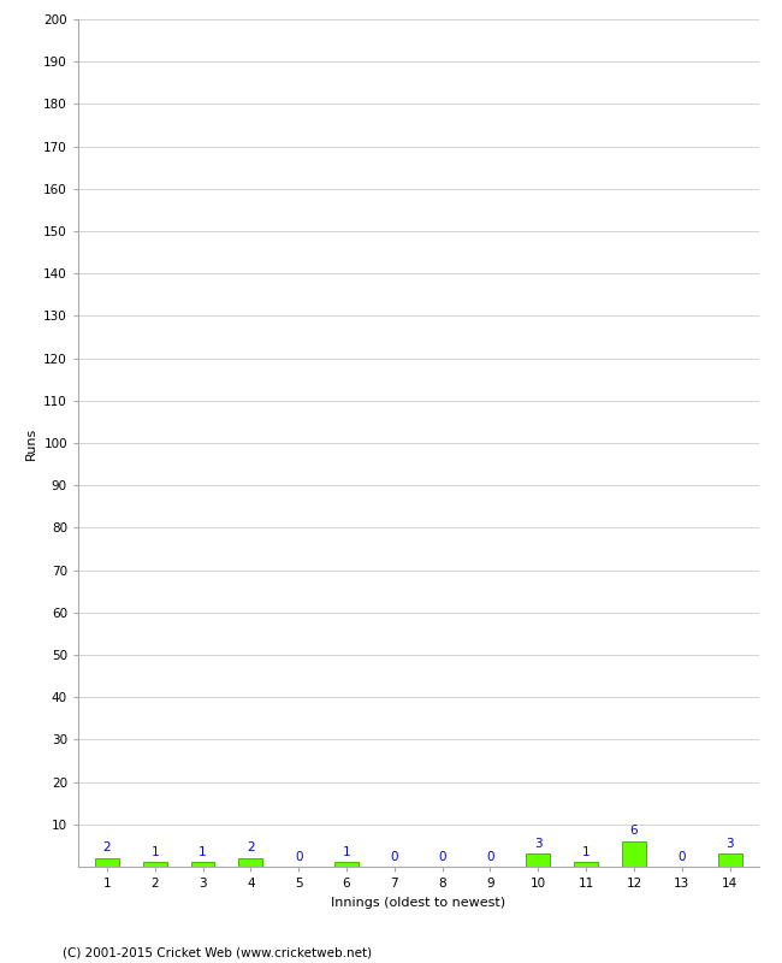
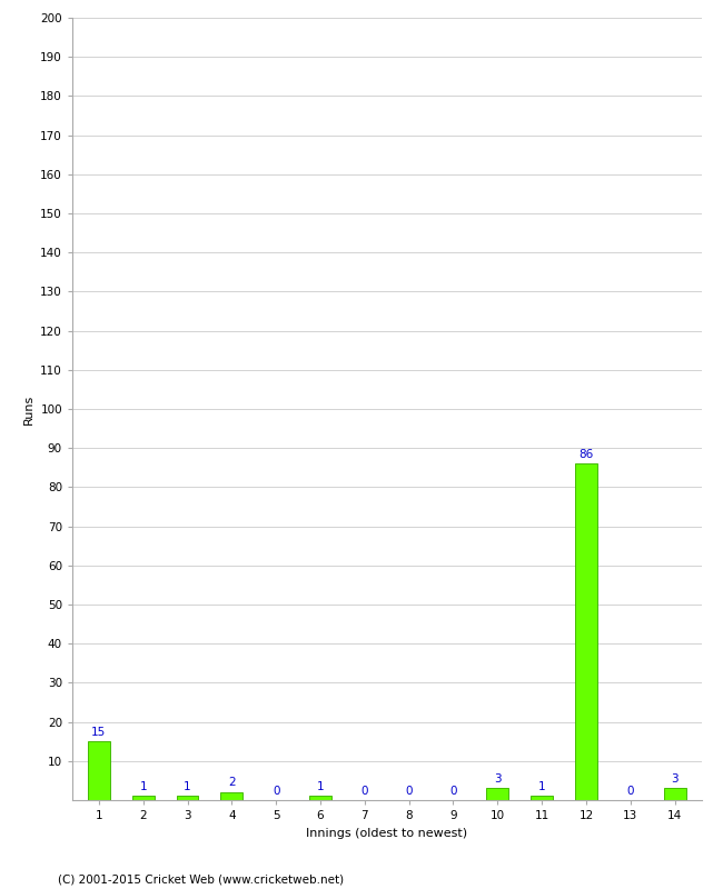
1: 2 -> 15
12: 6 -> 86
